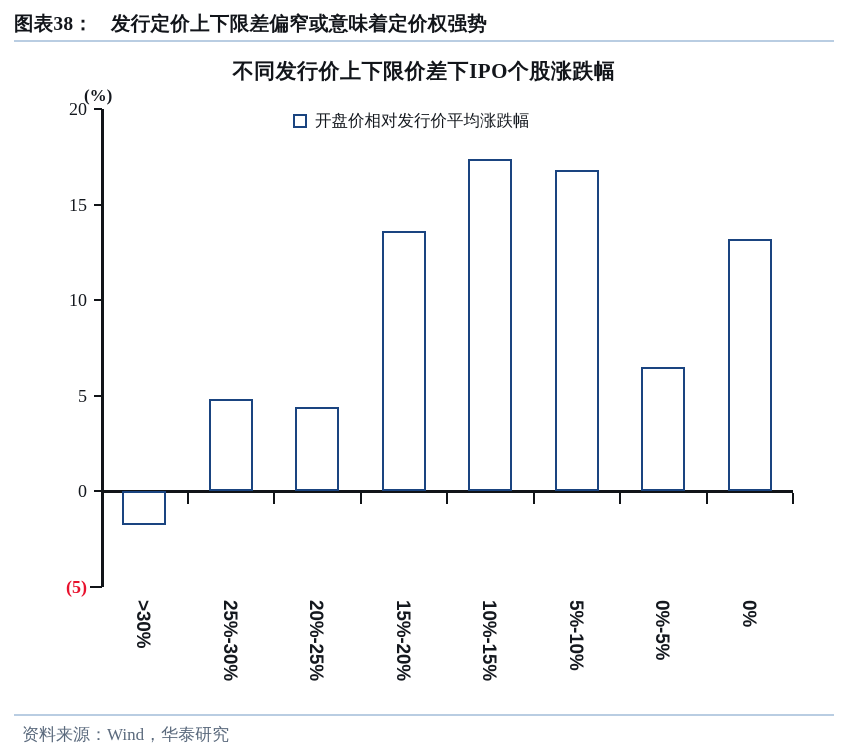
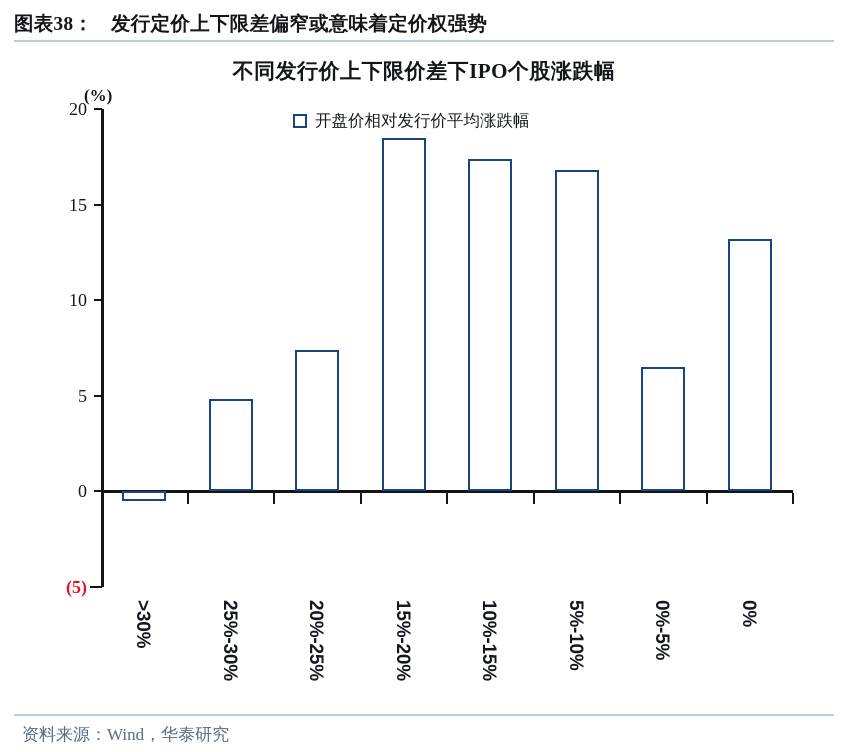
>30%: -1.8 -> -0.5
20%-25%: 4.4 -> 7.4
15%-20%: 13.6 -> 18.5
